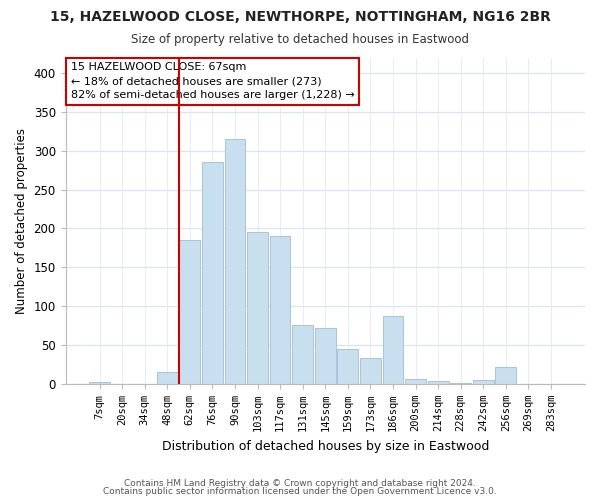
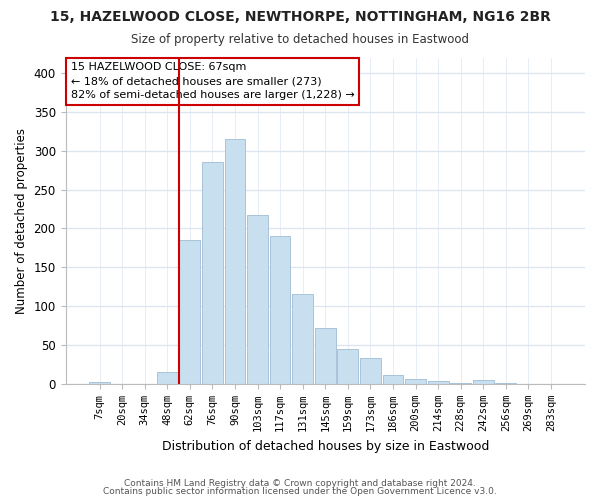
103sqm: 196 -> 218
131sqm: 76 -> 116
186sqm: 88 -> 12
256sqm: 22 -> 1
